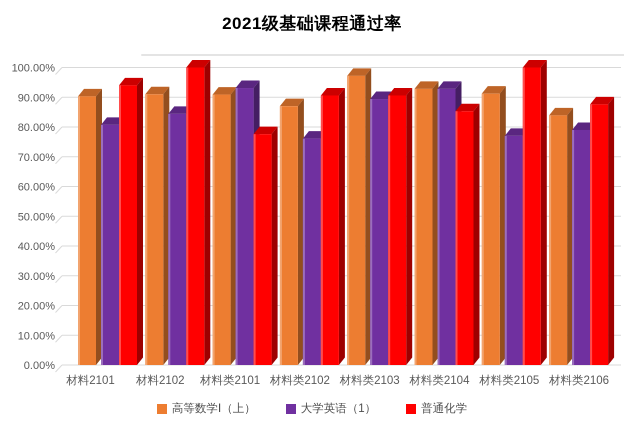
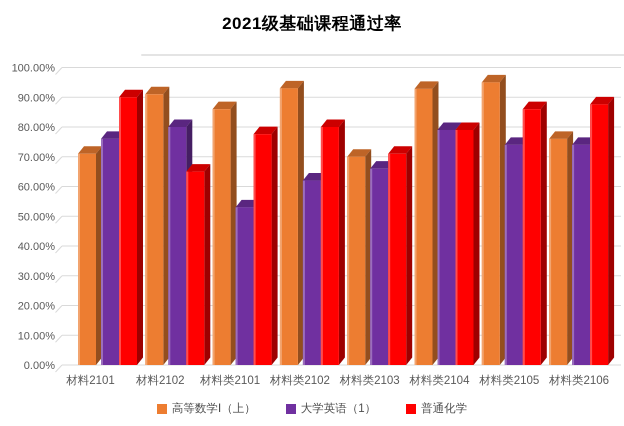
高等数学Ⅰ（上）/材料2101: 90% -> 71%
大学英语（1）/材料2101: 81% -> 76%
普通化学/材料2101: 94% -> 90%
大学英语（1）/材料2102: 84% -> 80%
普通化学/材料2102: 100% -> 65%
高等数学Ⅰ（上）/材料类2101: 91% -> 86%
大学英语（1）/材料类2101: 93% -> 53%
高等数学Ⅰ（上）/材料类2102: 87% -> 93%
大学英语（1）/材料类2102: 76% -> 62%
普通化学/材料类2102: 91% -> 80%
高等数学Ⅰ（上）/材料类2103: 97% -> 70%
大学英语（1）/材料类2103: 89% -> 66%
普通化学/材料类2103: 91% -> 71%
大学英语（1）/材料类2104: 93% -> 79%
普通化学/材料类2104: 85% -> 79%
高等数学Ⅰ（上）/材料类2105: 91% -> 95%
大学英语（1）/材料类2105: 77% -> 74%
普通化学/材料类2105: 100% -> 86%
高等数学Ⅰ（上）/材料类2106: 84% -> 76%
大学英语（1）/材料类2106: 79% -> 74%
